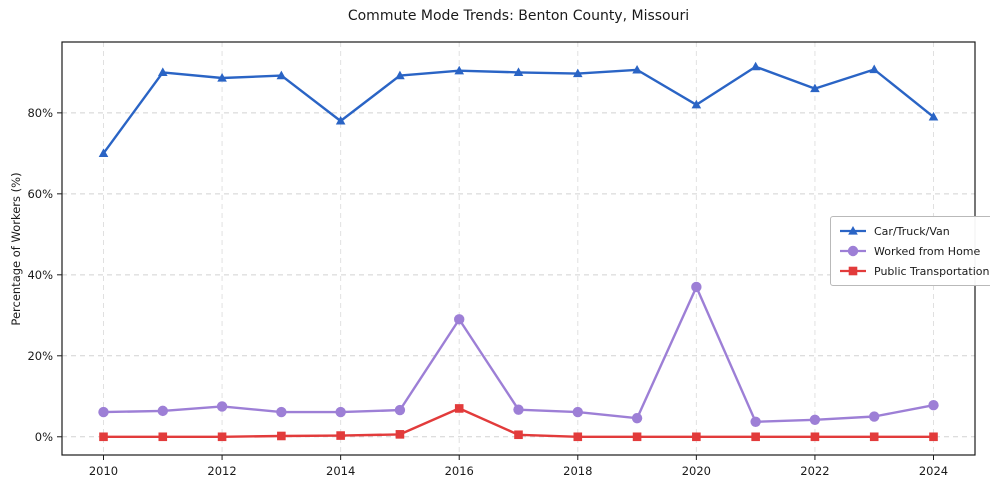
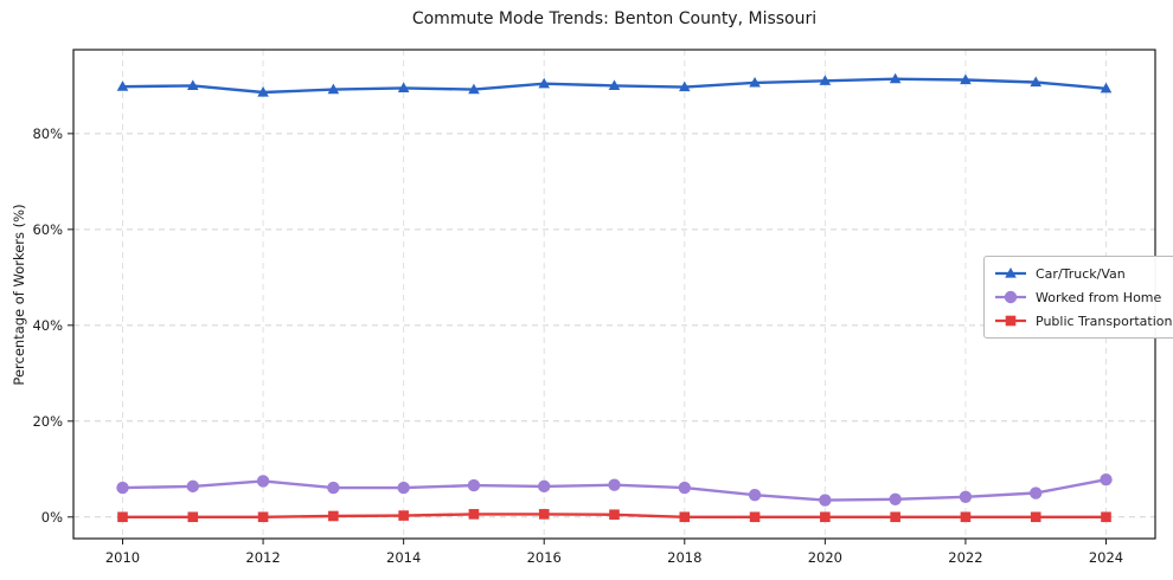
Car/Truck/Van/2010: 70% -> 90%
Car/Truck/Van/2014: 78% -> 90%
Worked from Home/2016: 29% -> 6%
Public Transportation/2016: 7% -> 1%
Car/Truck/Van/2020: 82% -> 91%
Worked from Home/2020: 37% -> 4%
Car/Truck/Van/2022: 86% -> 91%
Car/Truck/Van/2024: 79% -> 89%
